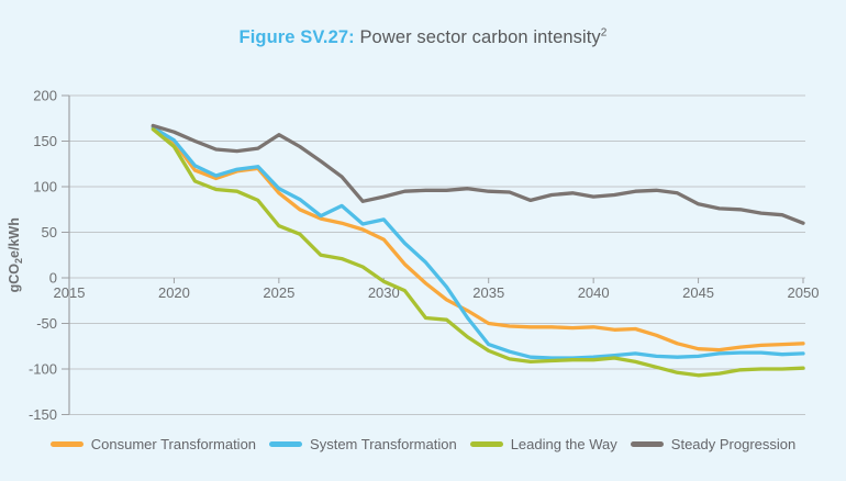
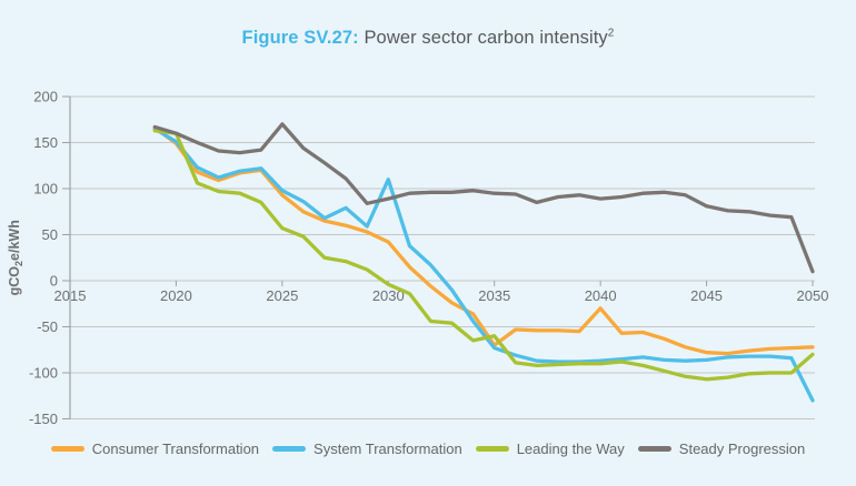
Leading the Way/2020: 140 -> 160
Steady Progression/2025: 160 -> 170
System Transformation/2030: 60 -> 110
Consumer Transformation/2035: -50 -> -70
Leading the Way/2035: -80 -> -60
Consumer Transformation/2040: -50 -> -30
System Transformation/2050: -80 -> -130
Leading the Way/2050: -100 -> -80
Steady Progression/2050: 60 -> 10
